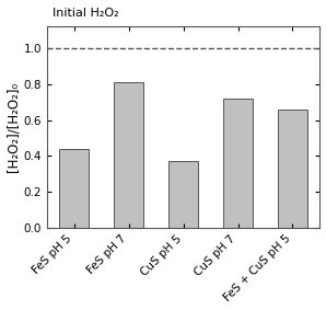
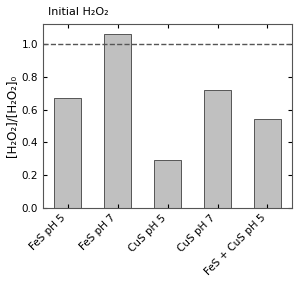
FeS pH 5: 0.44 -> 0.67
FeS pH 7: 0.81 -> 1.06
CuS pH 5: 0.37 -> 0.29
FeS + CuS pH 5: 0.66 -> 0.54
